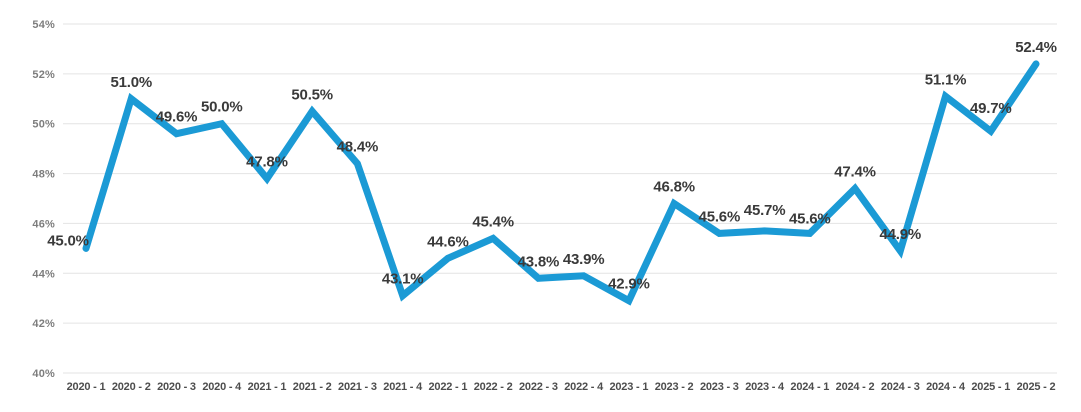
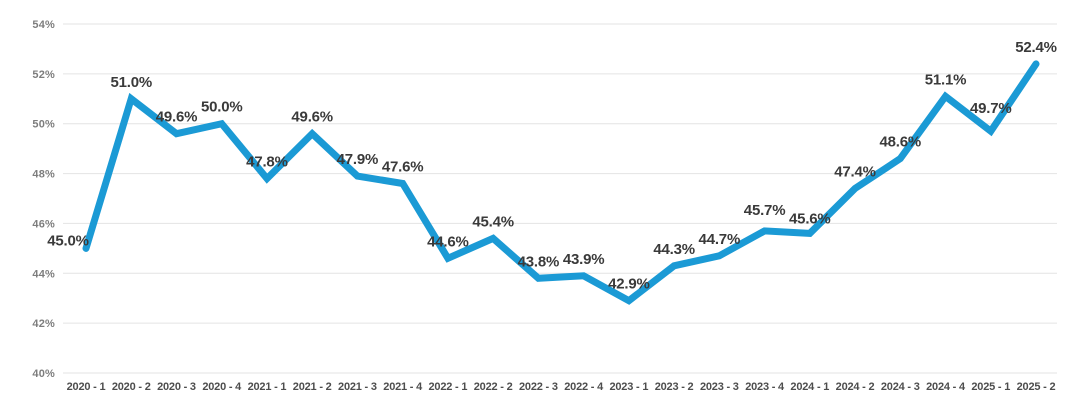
2021 - 2: 50.5% -> 49.6%
2021 - 3: 48.4% -> 47.9%
2021 - 4: 43.1% -> 47.6%
2023 - 2: 46.8% -> 44.3%
2023 - 3: 45.6% -> 44.7%
2024 - 3: 44.9% -> 48.6%
